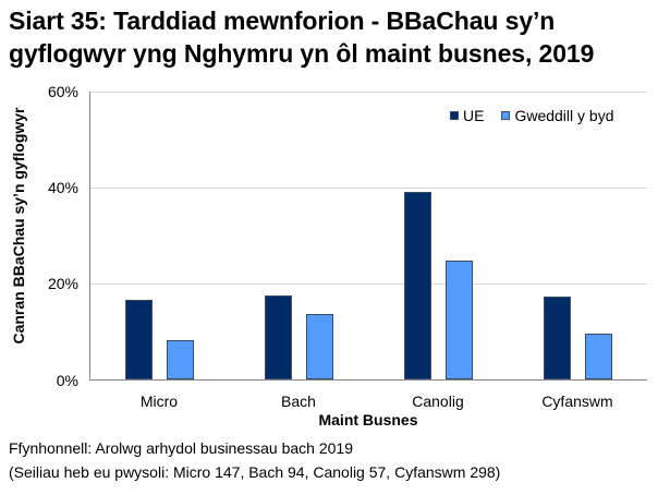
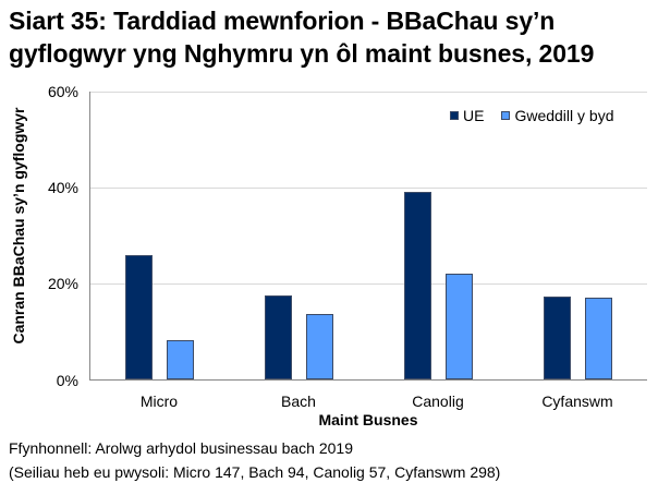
UE/Micro: 16% -> 26%
Gweddill y byd/Canolig: 25% -> 22%
Gweddill y byd/Cyfanswm: 10% -> 17%
